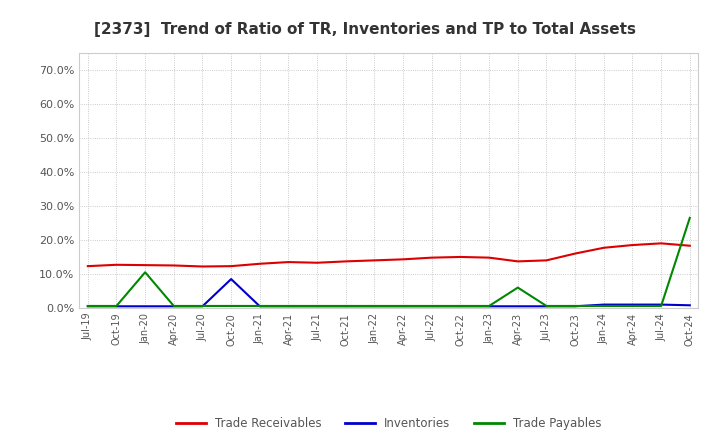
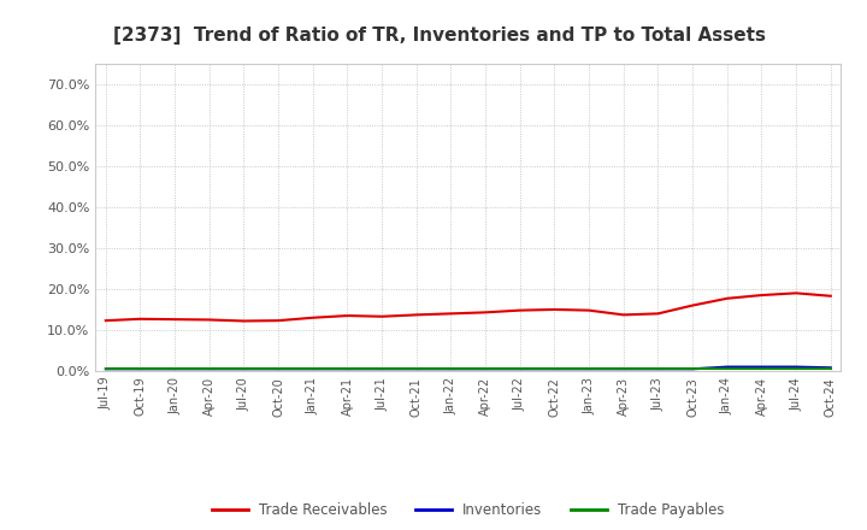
Trade Payables/Jan-20: 10.5% -> 0.6%
Inventories/Oct-20: 8.5% -> 0.5%
Trade Payables/Apr-23: 6.0% -> 0.6%
Trade Payables/Oct-24: 26.5% -> 0.6%
